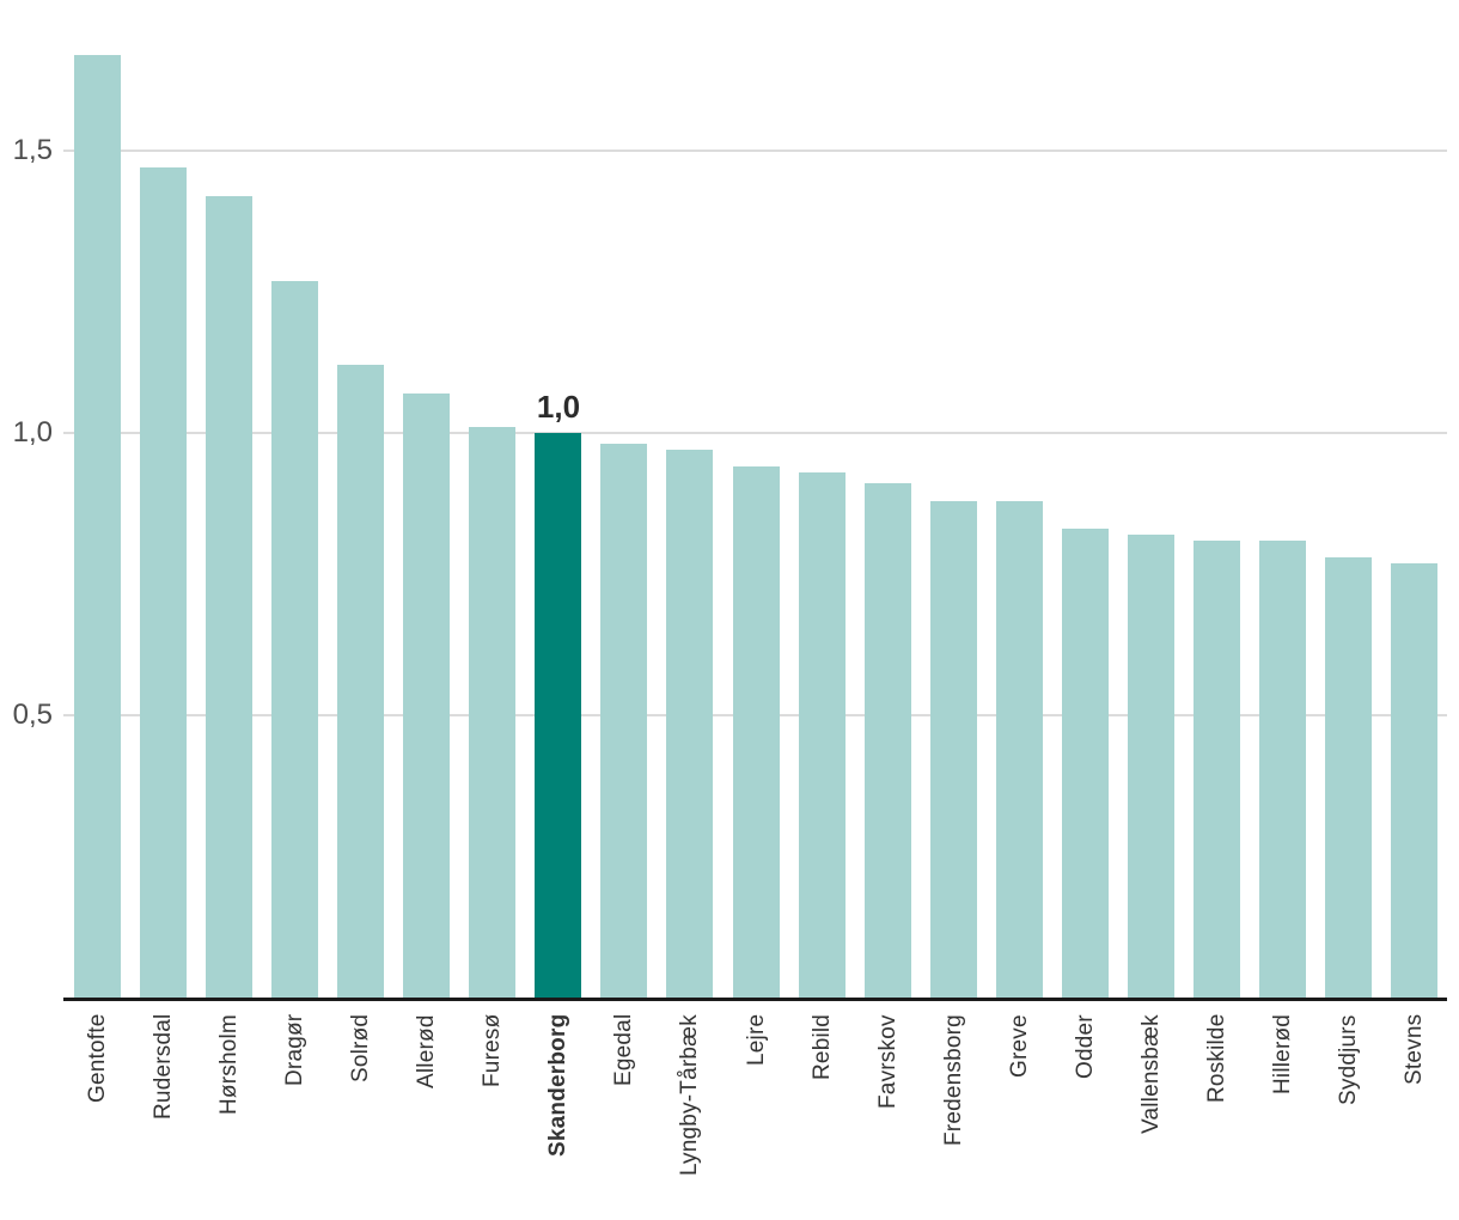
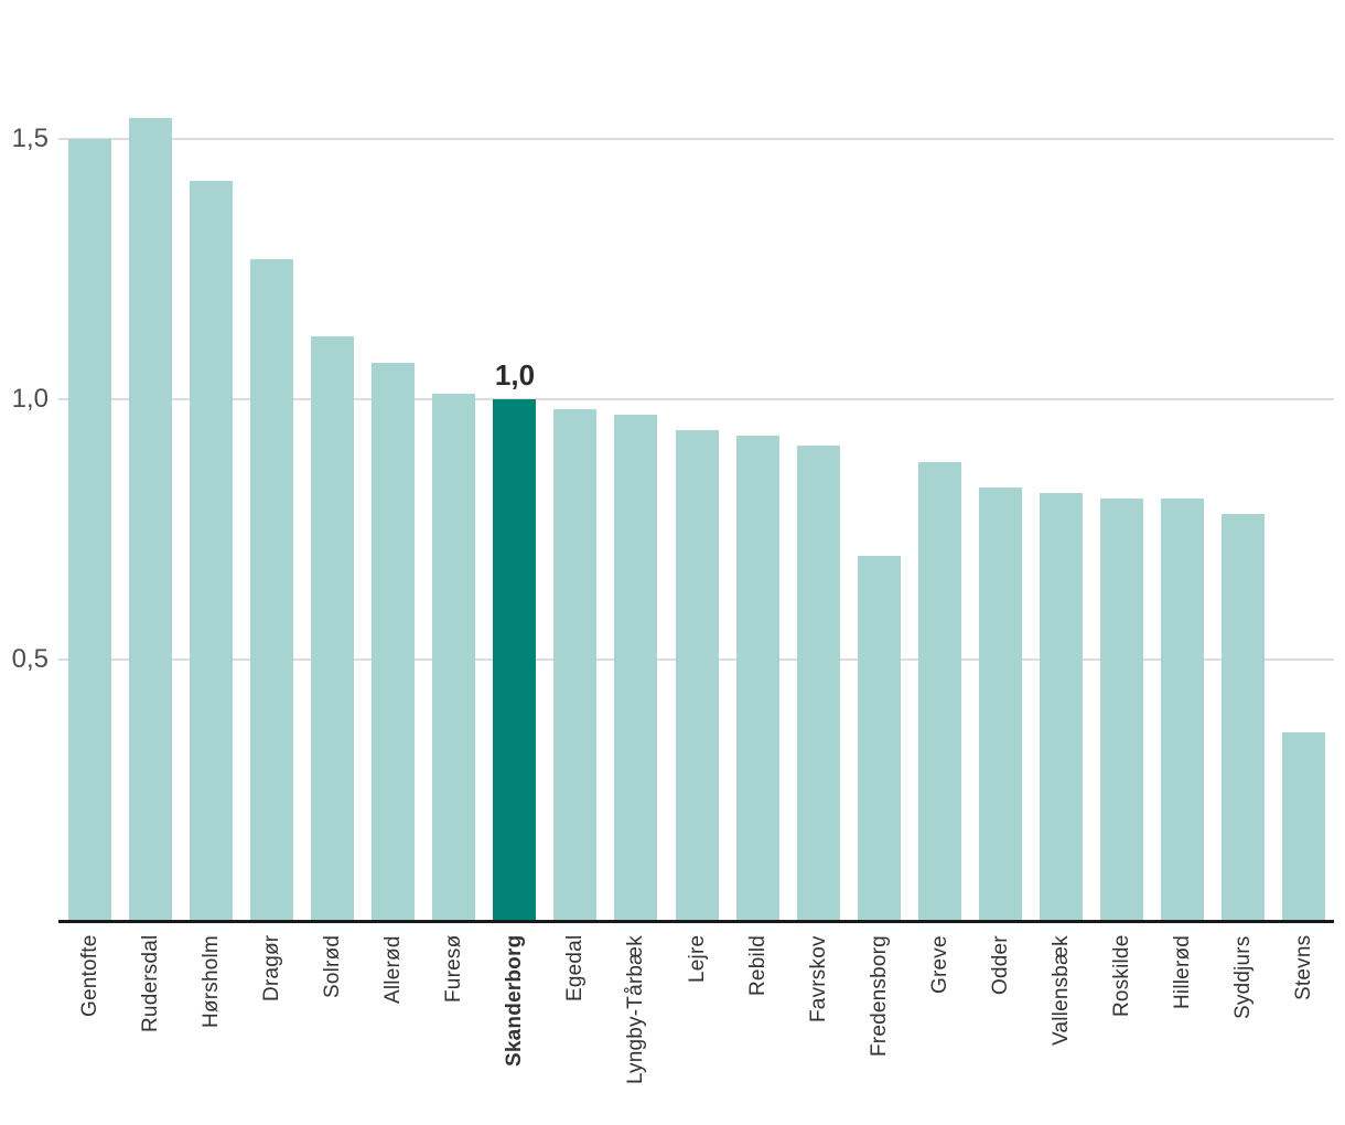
Gentofte: 1,67 -> 1,50
Rudersdal: 1,47 -> 1,54
Fredensborg: 0,88 -> 0,70
Stevns: 0,77 -> 0,36
